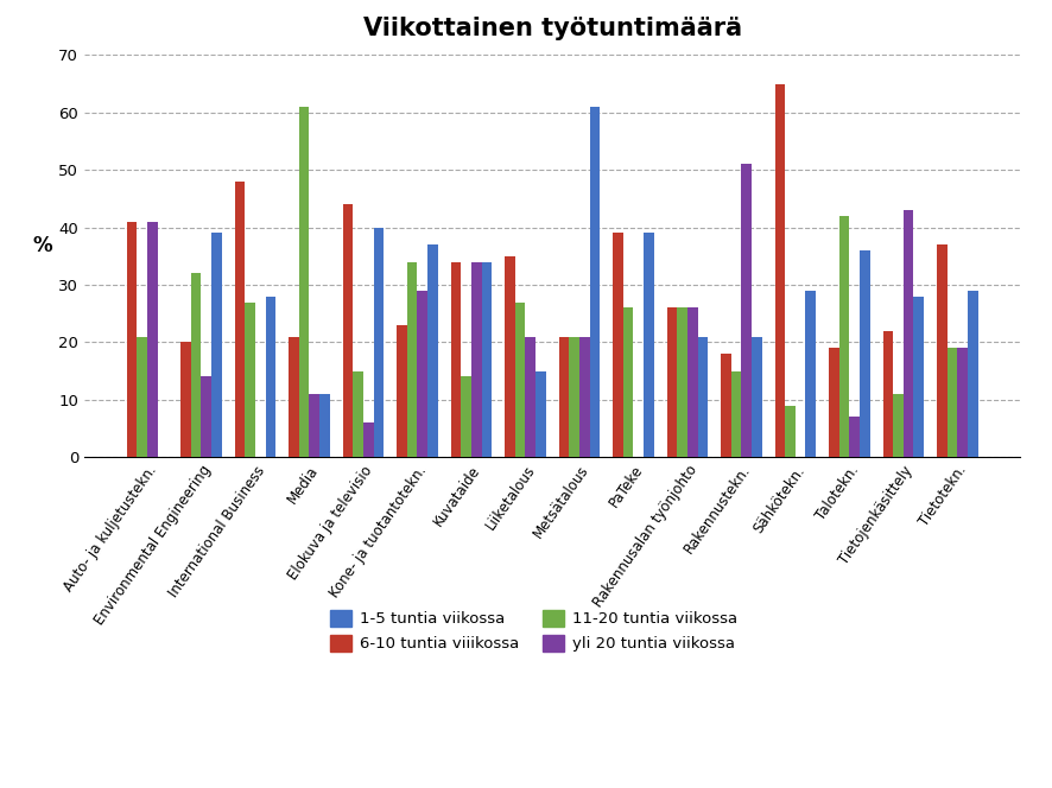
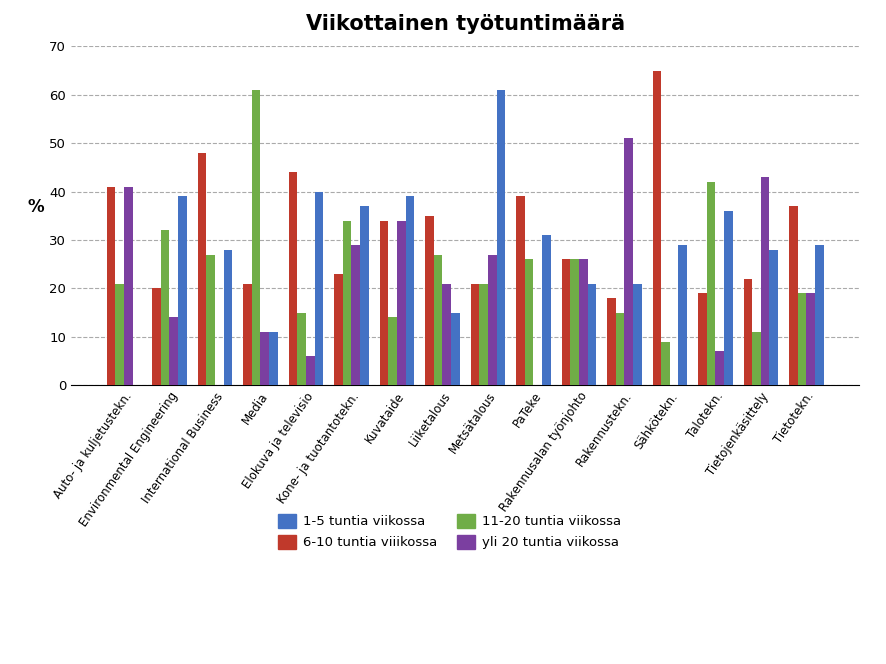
1-5 tuntia viikossa/Kuvataide: 34 -> 39
yli 20 tuntia viikossa/Metsätalous: 21 -> 27
1-5 tuntia viikossa/PaTeke: 39 -> 31
